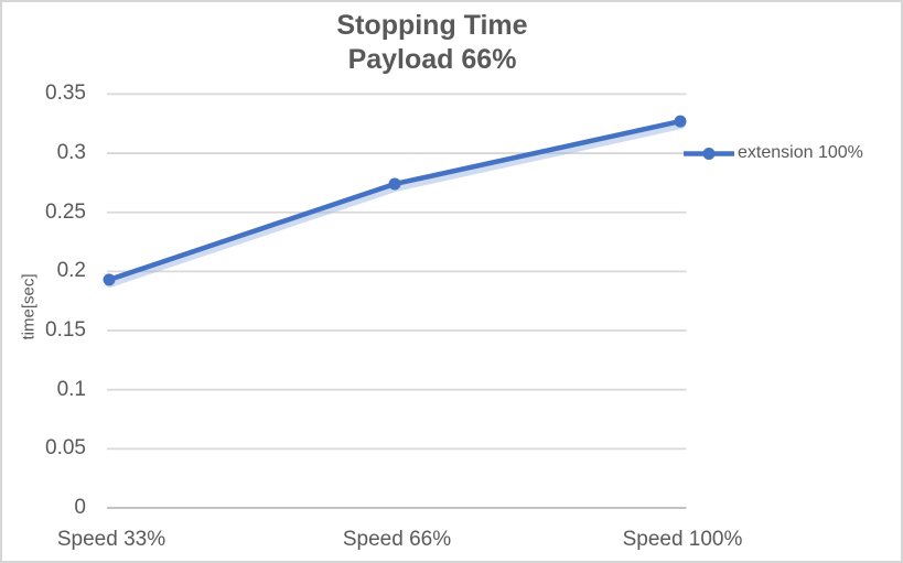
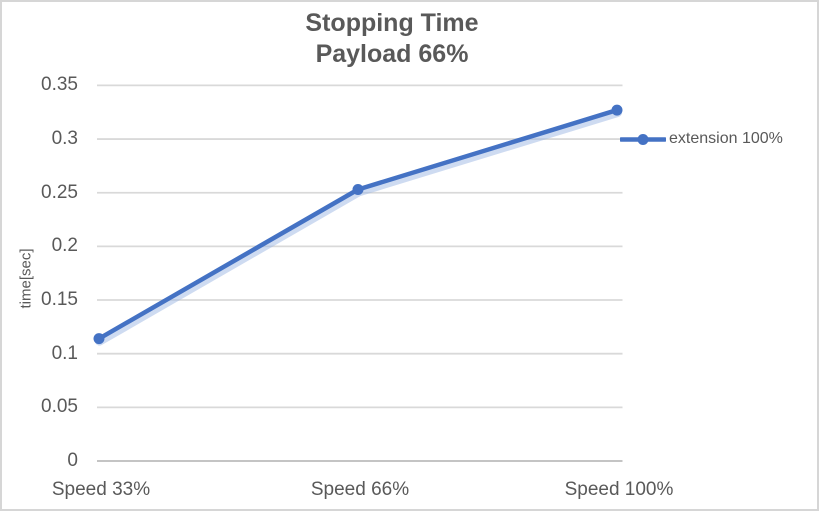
Speed 33%: 0.193 -> 0.114
Speed 66%: 0.274 -> 0.253
